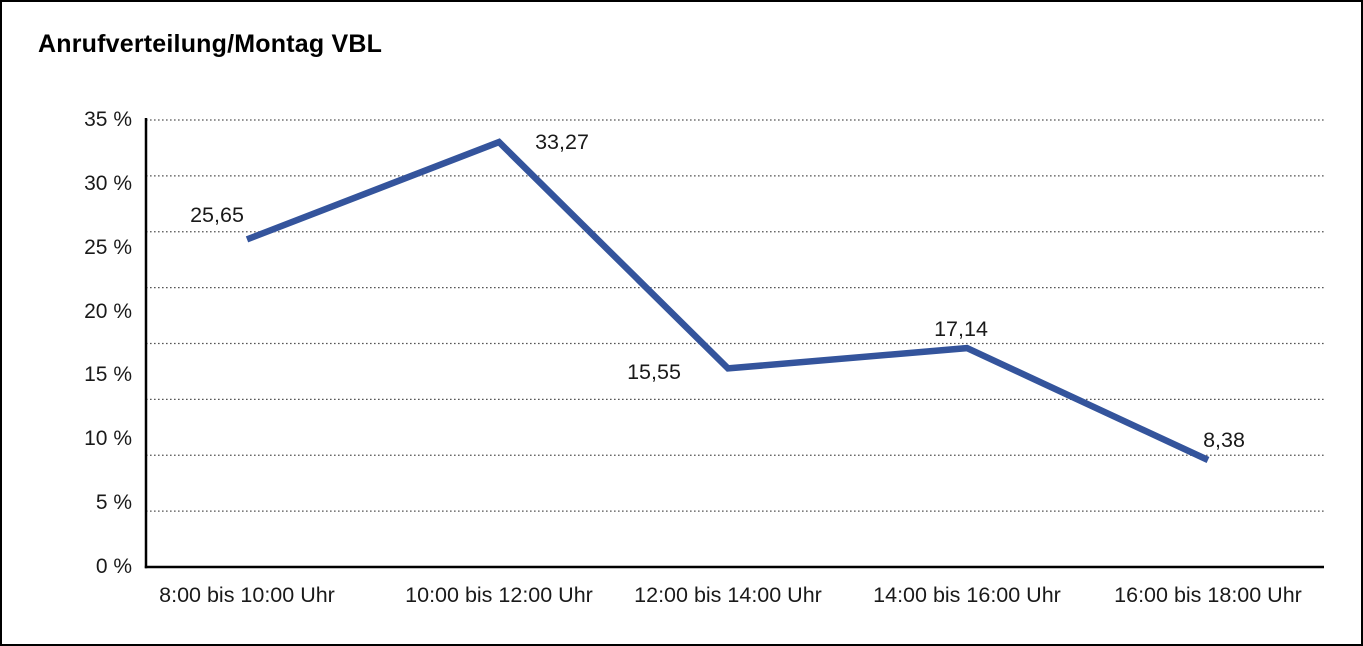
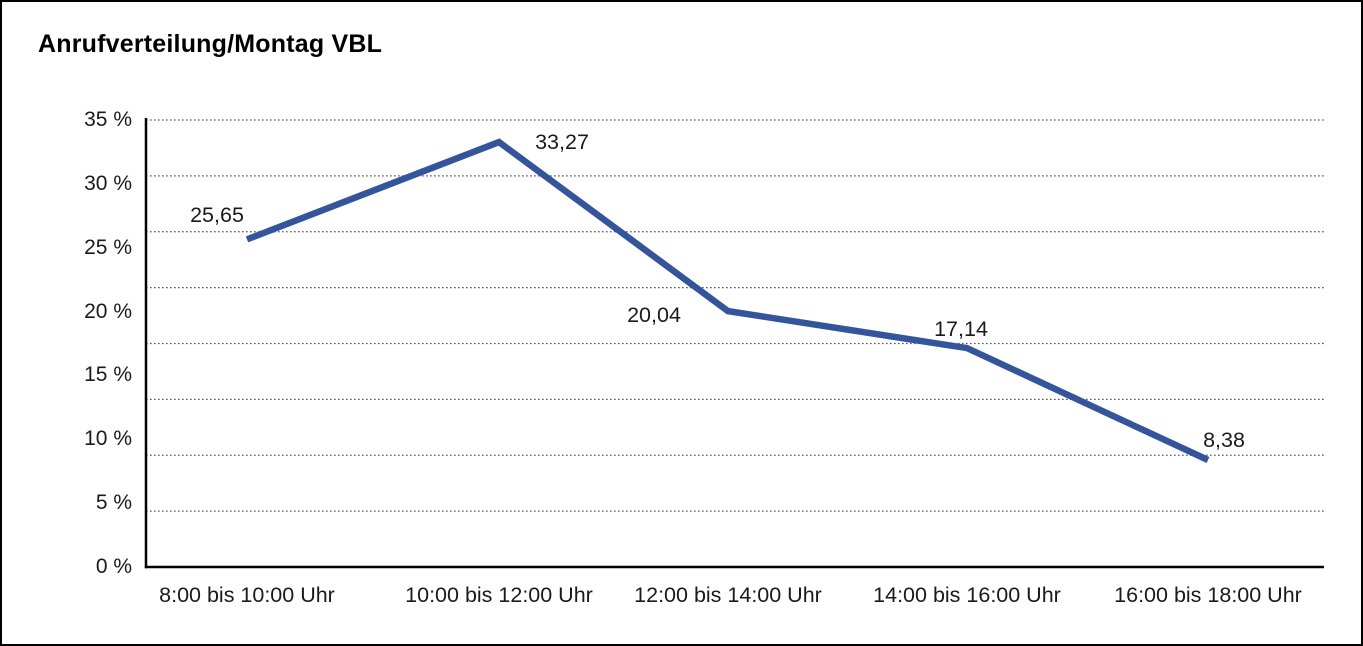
12:00 bis 14:00 Uhr: 15,55 -> 20,04
